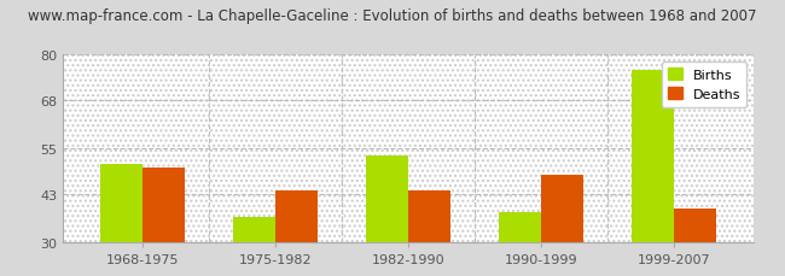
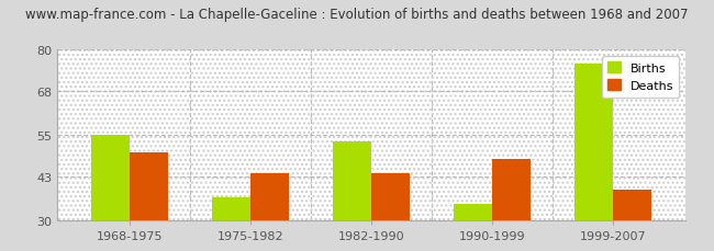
Births/1968-1975: 51 -> 55
Births/1990-1999: 38 -> 35
